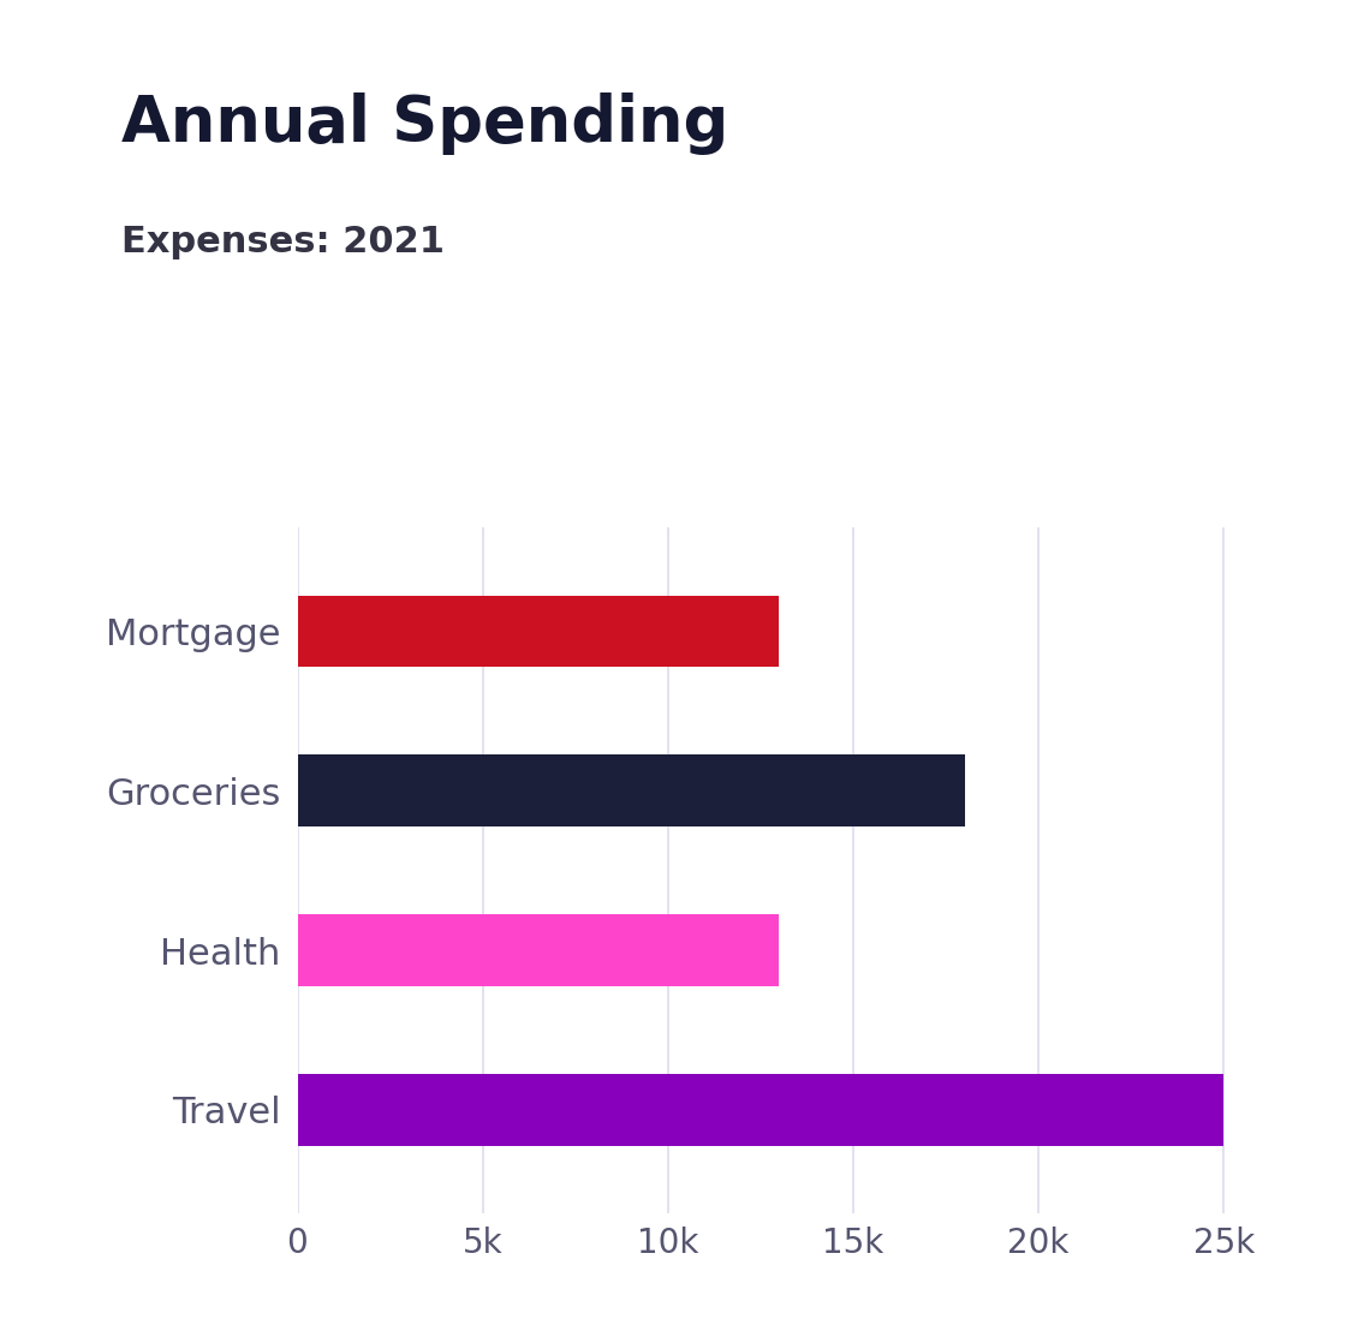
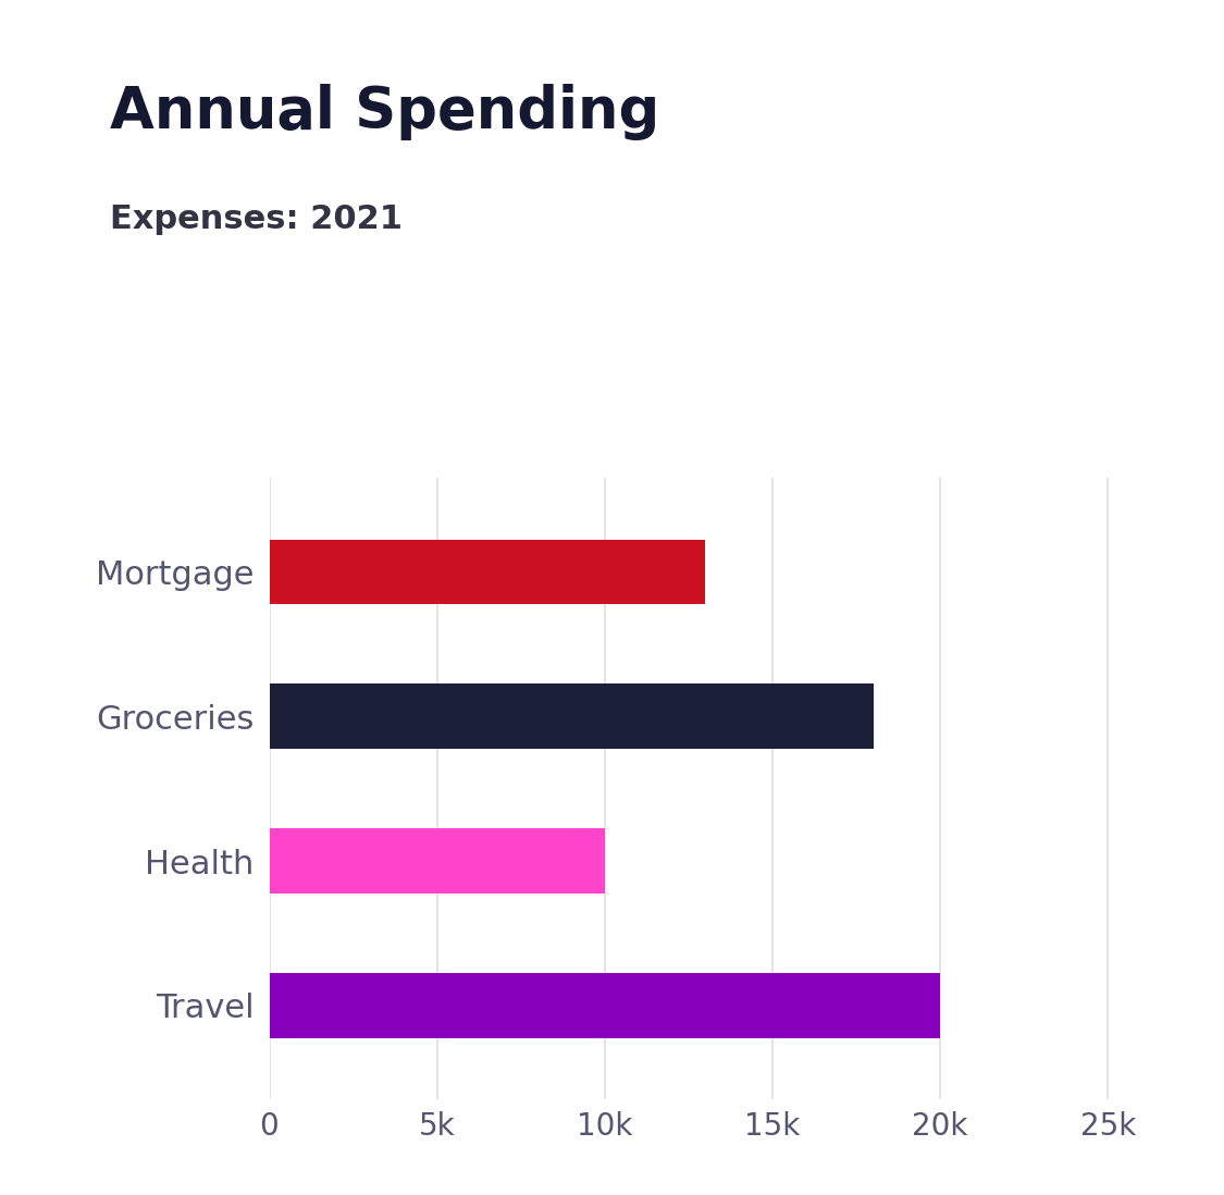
Health: 13k -> 10k
Travel: 25k -> 20k
